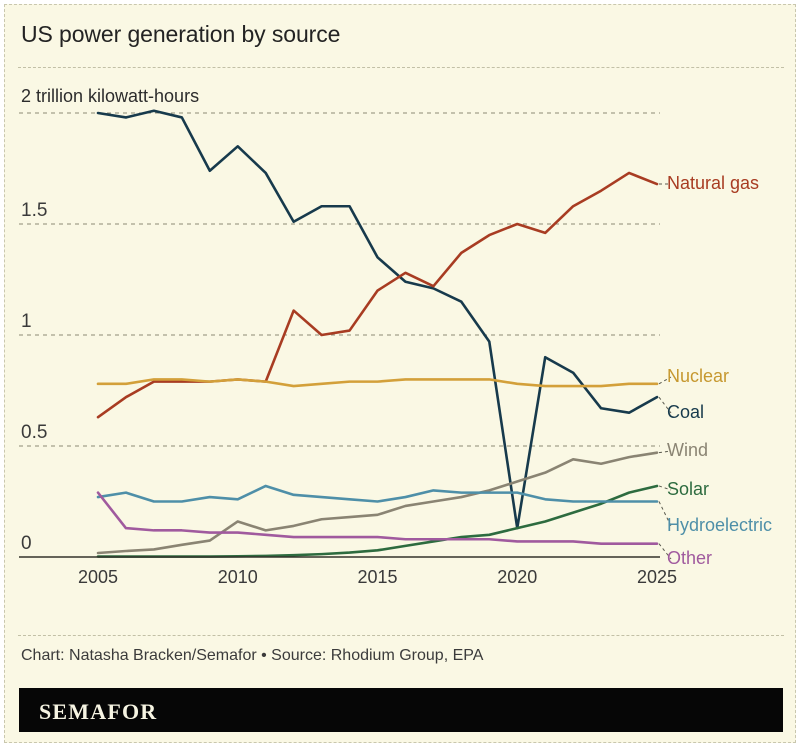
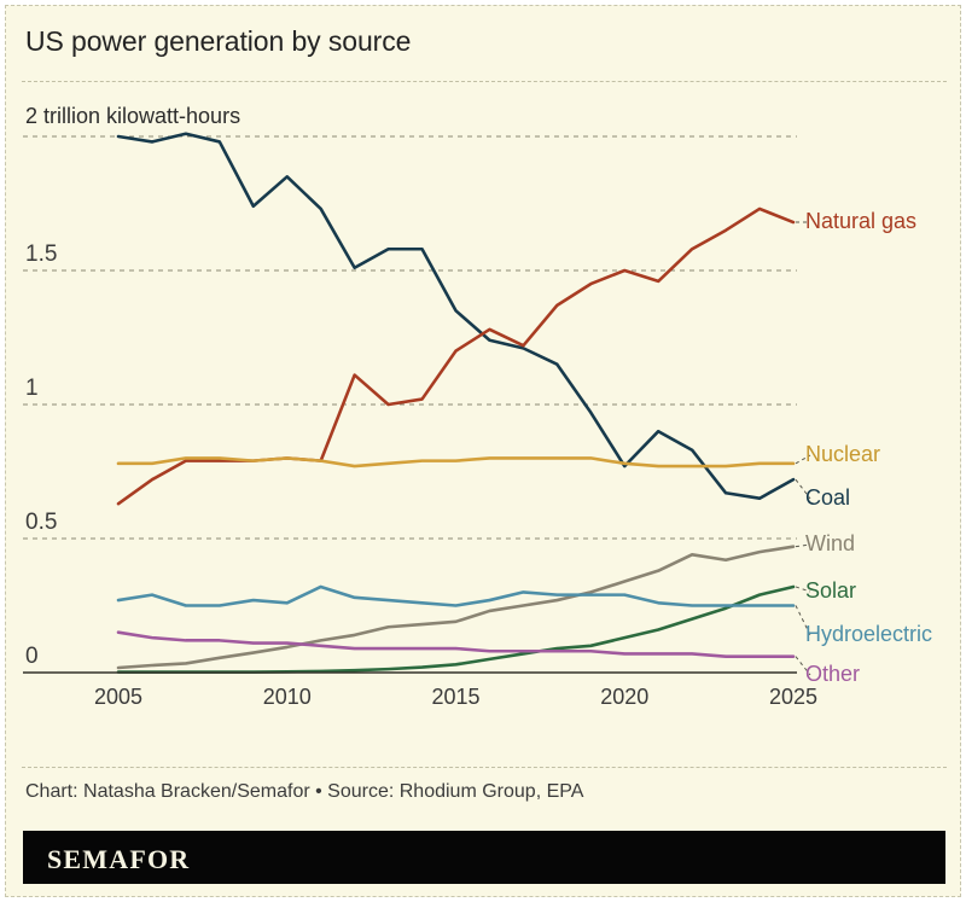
Other/2005: 0.29 -> 0.15
Wind/2010: 0.16 -> 0.10
Coal/2020: 0.13 -> 0.77
